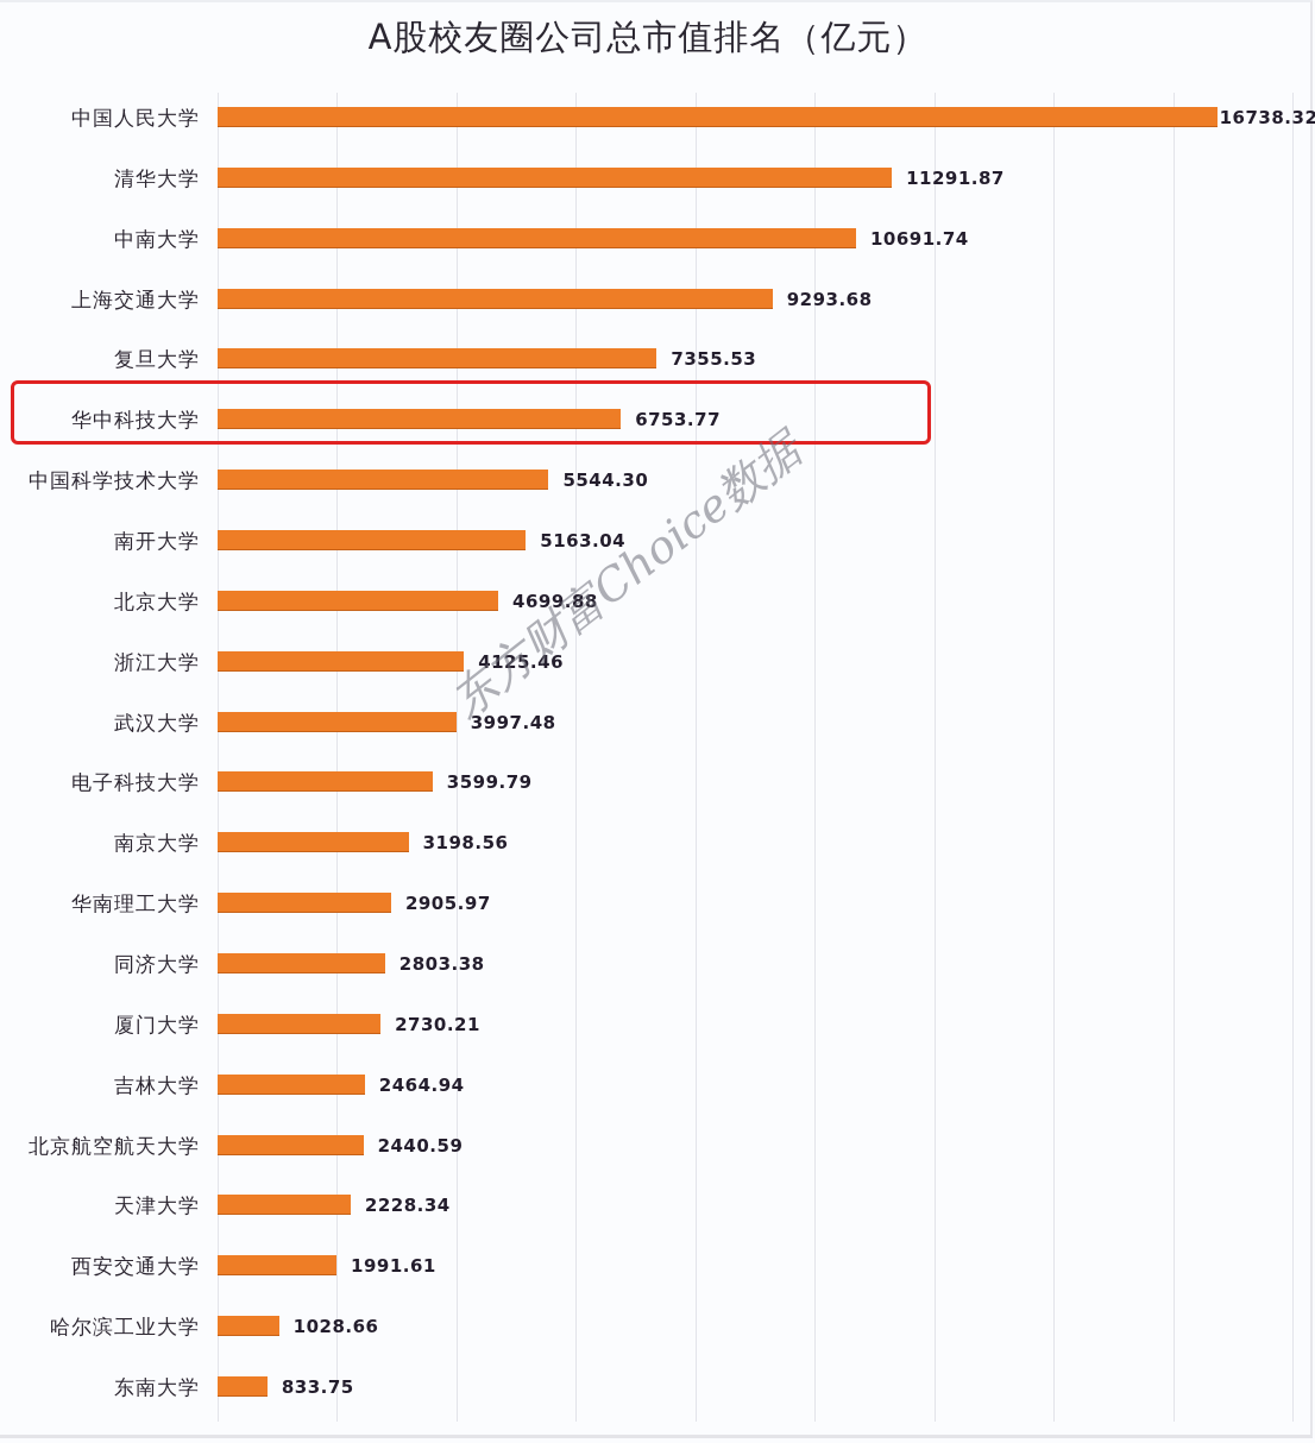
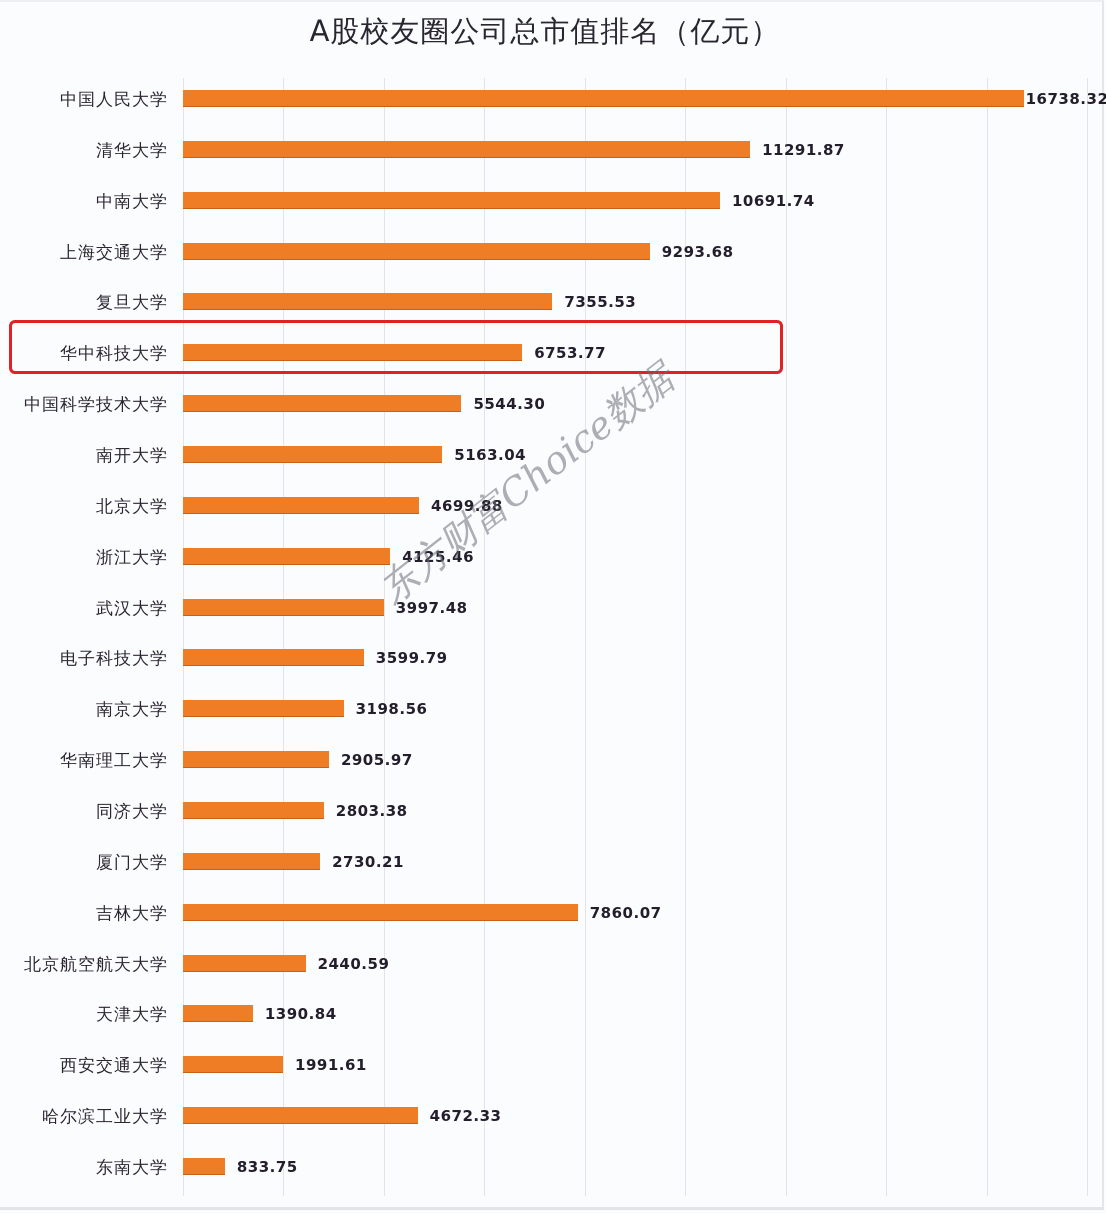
吉林大学: 2464.94 -> 7860.07
天津大学: 2228.34 -> 1390.84
哈尔滨工业大学: 1028.66 -> 4672.33
